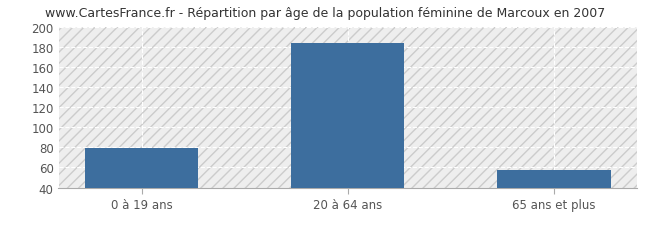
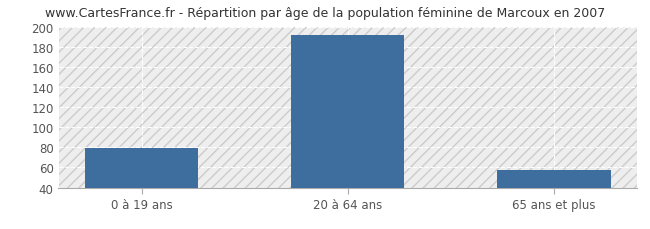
20 à 64 ans: 184 -> 192
